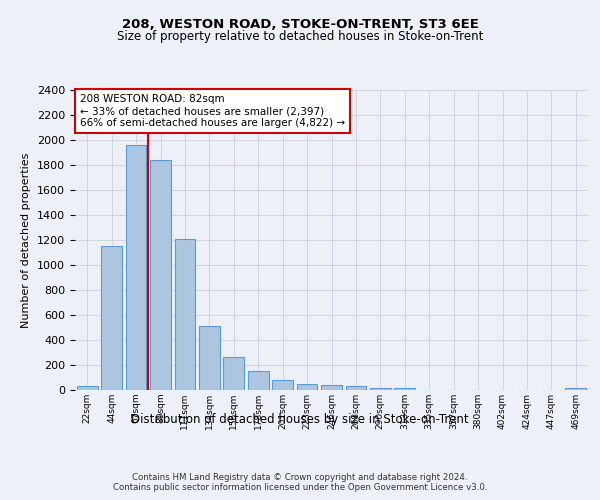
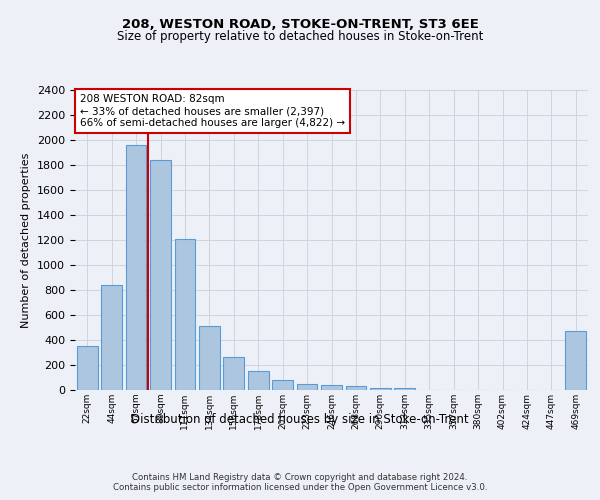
22sqm: 30 -> 350
44sqm: 1150 -> 840
469sqm: 20 -> 470
